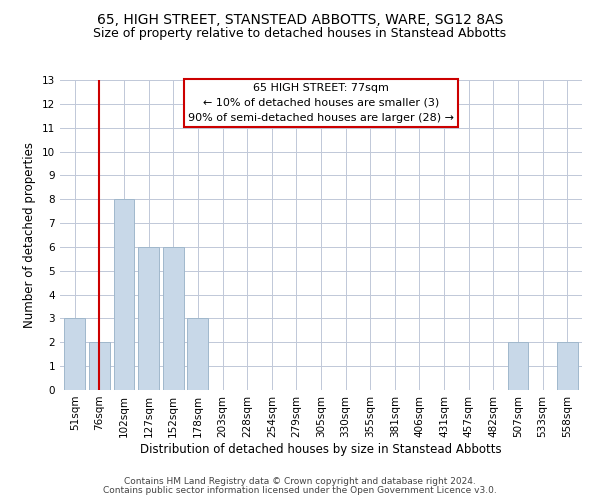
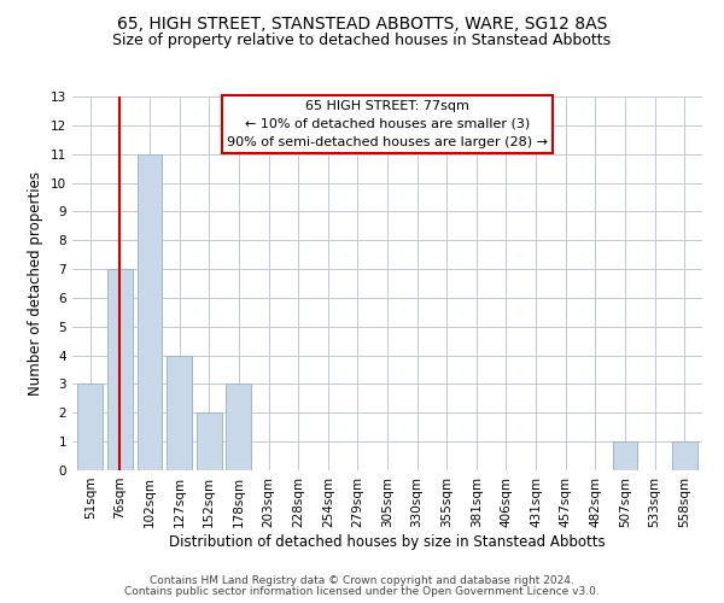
76sqm: 2 -> 7
102sqm: 8 -> 11
127sqm: 6 -> 4
152sqm: 6 -> 2
507sqm: 2 -> 1
558sqm: 2 -> 1
